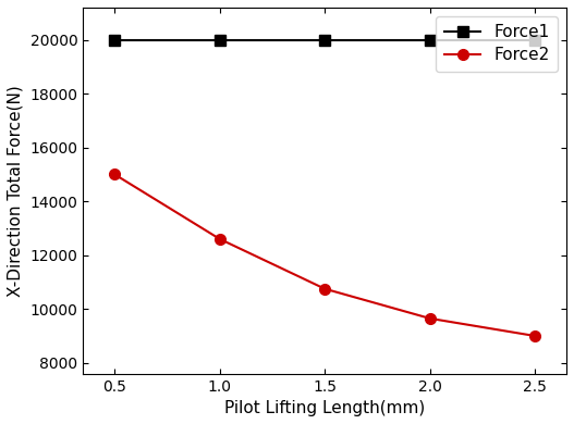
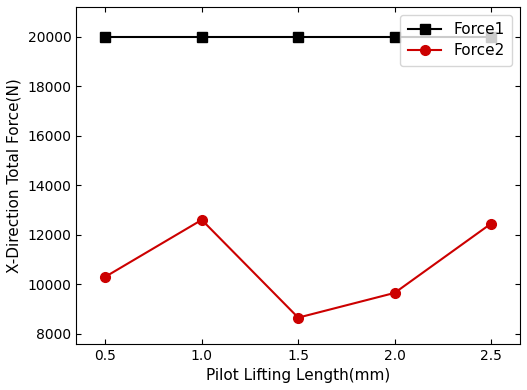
Force2/0.5: 15000 -> 10300
Force2/1.5: 10750 -> 8650
Force2/2.5: 9000 -> 12450
